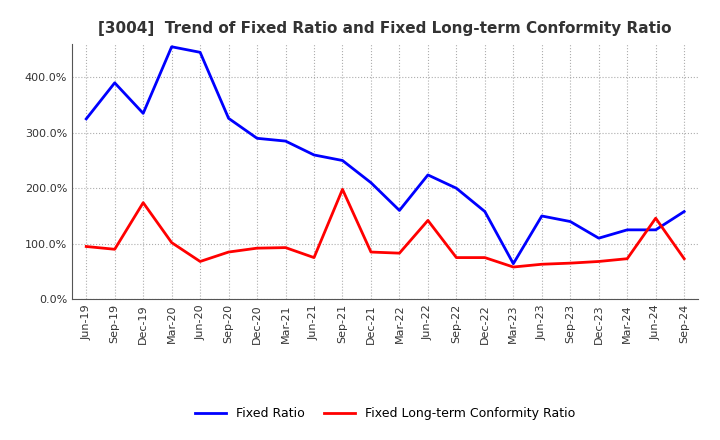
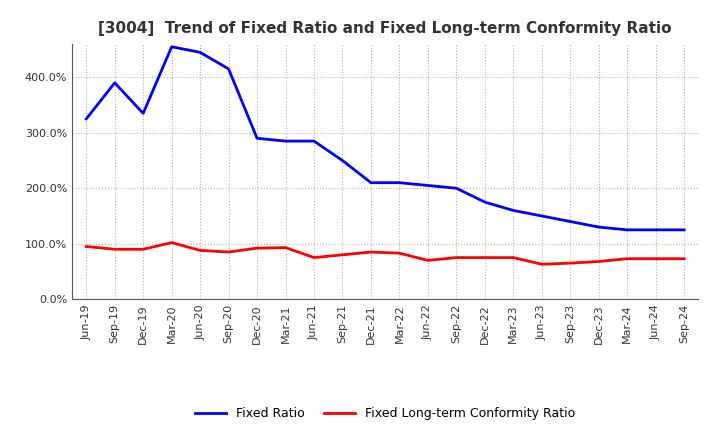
Fixed Long-term Conformity Ratio/Dec-19: 174% -> 90%
Fixed Long-term Conformity Ratio/Jun-20: 68% -> 88%
Fixed Ratio/Sep-20: 326% -> 415%
Fixed Ratio/Jun-21: 260% -> 285%
Fixed Long-term Conformity Ratio/Sep-21: 198% -> 80%
Fixed Ratio/Mar-22: 160% -> 210%
Fixed Ratio/Jun-22: 224% -> 205%
Fixed Long-term Conformity Ratio/Jun-22: 142% -> 70%
Fixed Ratio/Dec-22: 158% -> 175%
Fixed Ratio/Mar-23: 64% -> 160%
Fixed Long-term Conformity Ratio/Mar-23: 58% -> 75%
Fixed Ratio/Dec-23: 110% -> 130%
Fixed Long-term Conformity Ratio/Jun-24: 146% -> 73%
Fixed Ratio/Sep-24: 158% -> 125%
